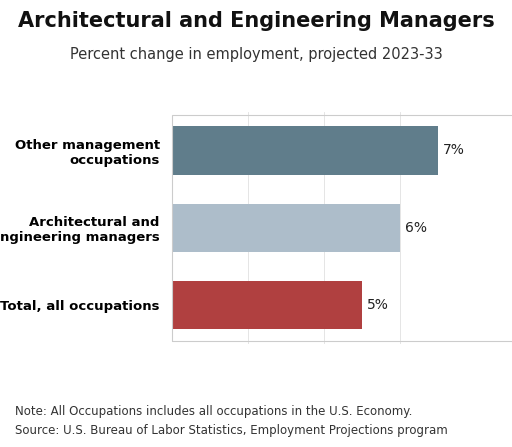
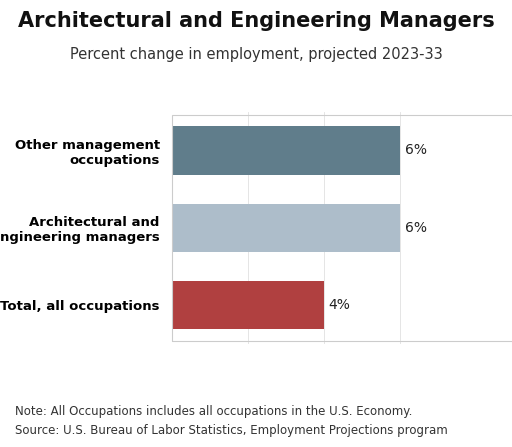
Other management occupations: 7% -> 6%
Total, all occupations: 5% -> 4%
